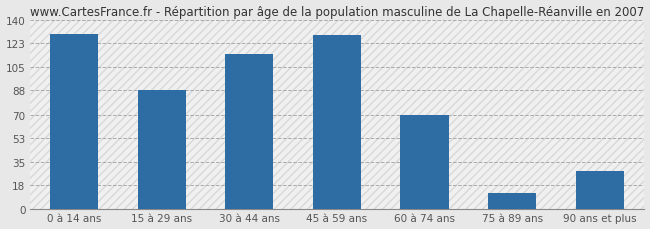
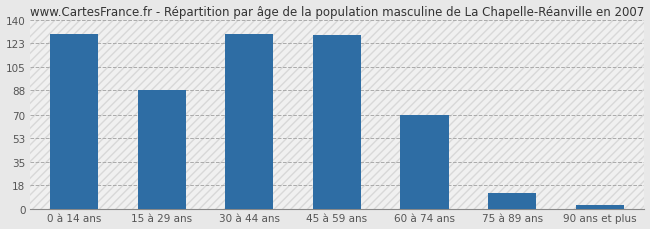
30 à 44 ans: 115 -> 130
90 ans et plus: 28 -> 3
